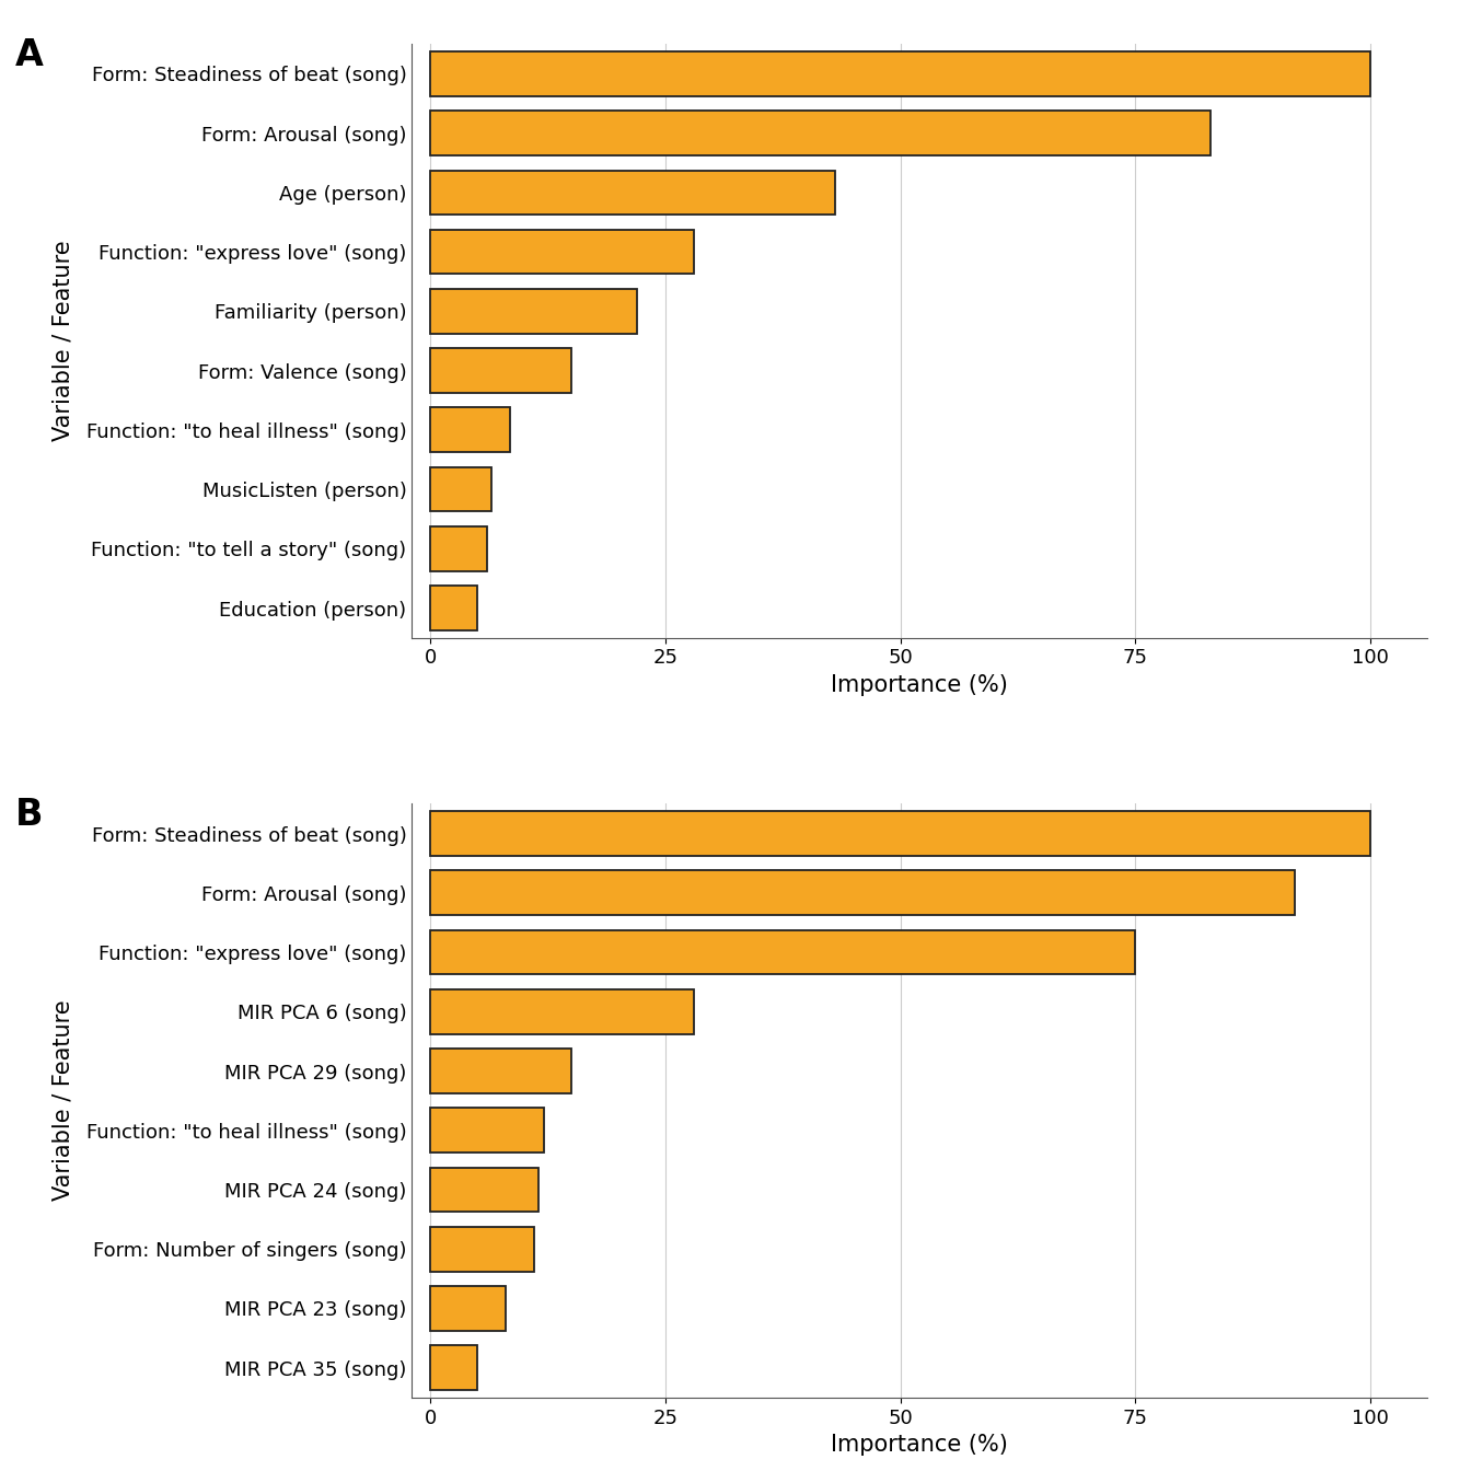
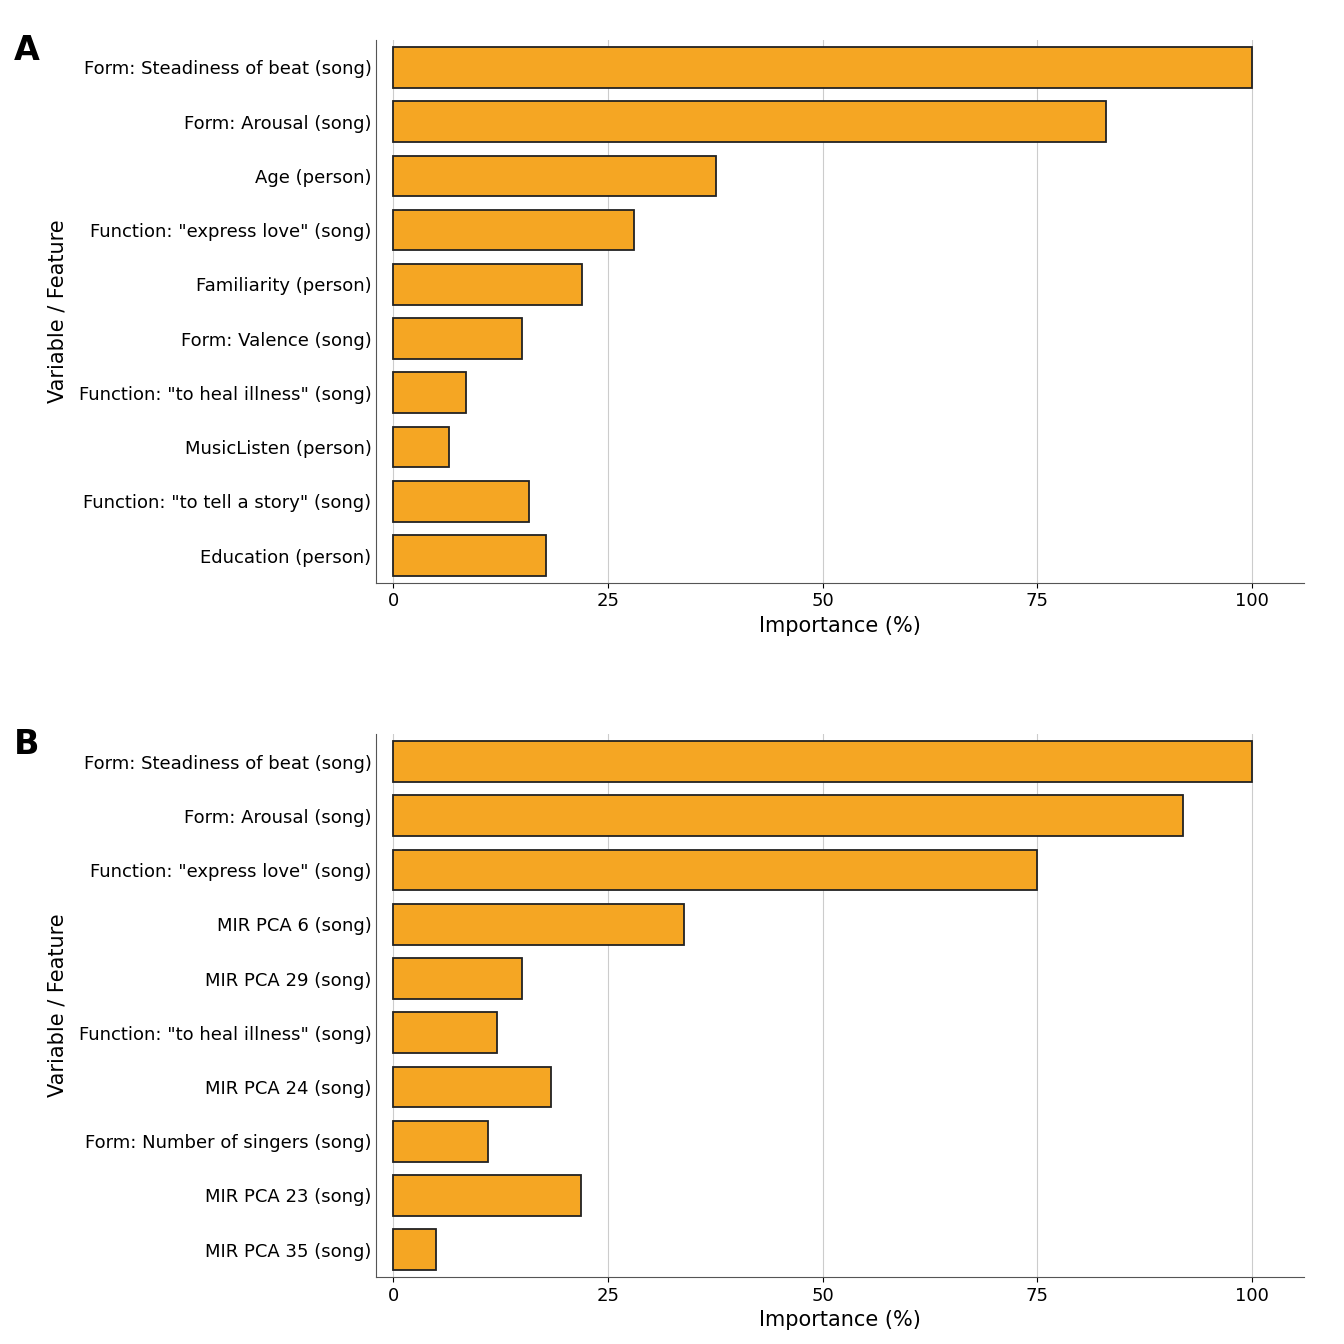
Age (person): 43.0 -> 37.6
Function: "to tell a story" (song): 6.0 -> 15.8
Education (person): 5.0 -> 17.8
MIR PCA 6 (song): 28.0 -> 33.8
MIR PCA 24 (song): 11.5 -> 18.4
MIR PCA 23 (song): 8.0 -> 21.8
